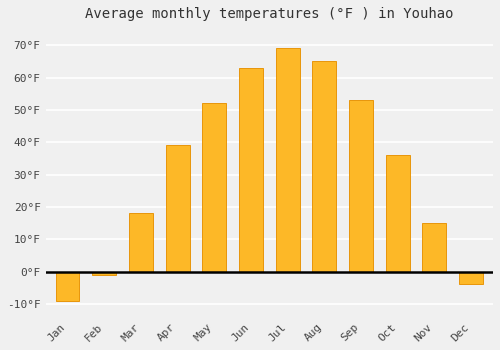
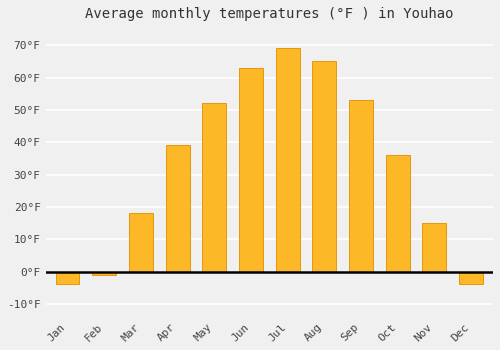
Jan: -9°F -> -4°F
